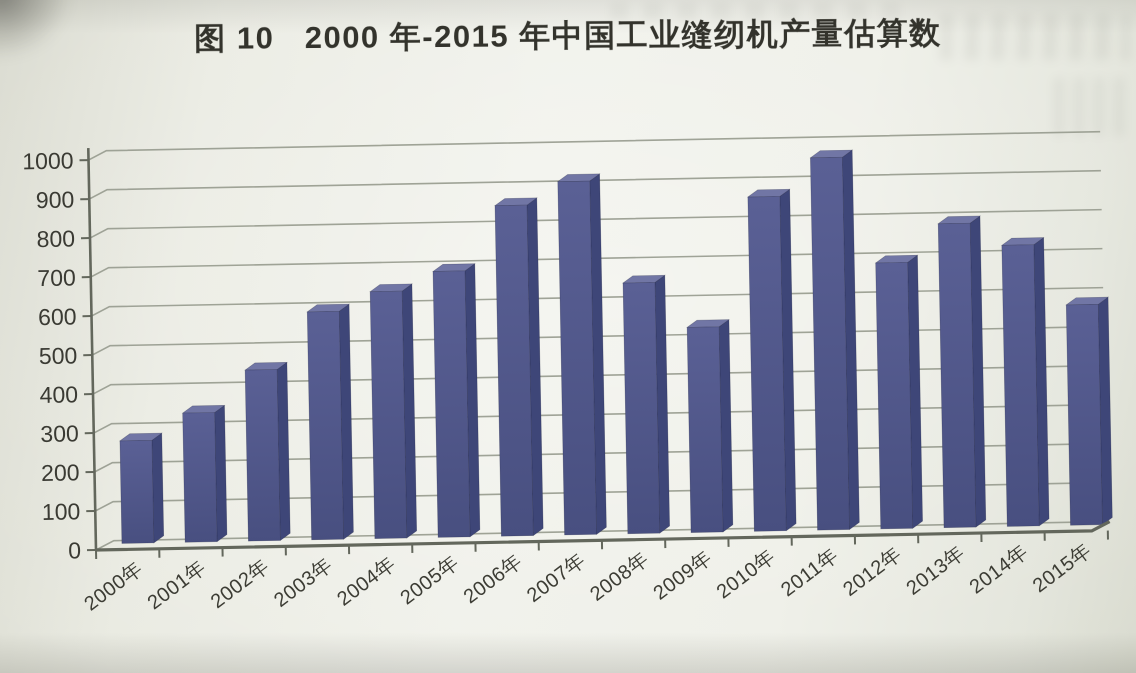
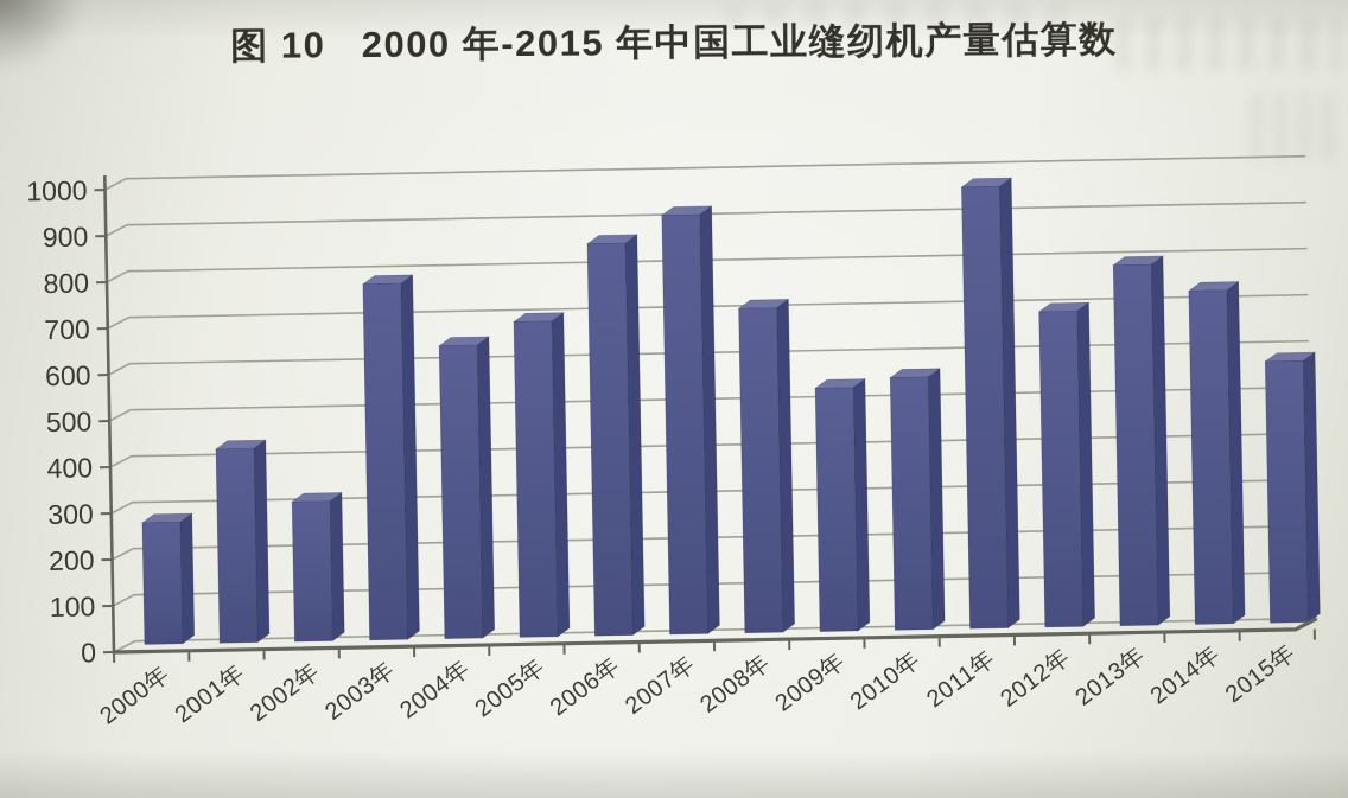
2001年: 340 -> 430
2002年: 450 -> 310
2003年: 600 -> 790
2008年: 660 -> 720
2010年: 880 -> 560
